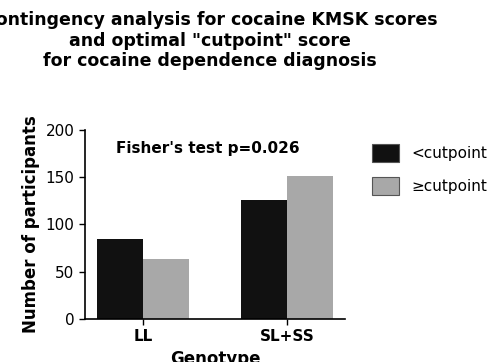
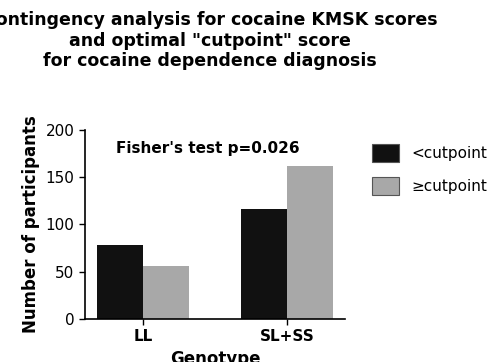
<cutpoint/LL: 85 -> 78
≥cutpoint/LL: 63 -> 56
<cutpoint/SL+SS: 126 -> 116
≥cutpoint/SL+SS: 151 -> 162
